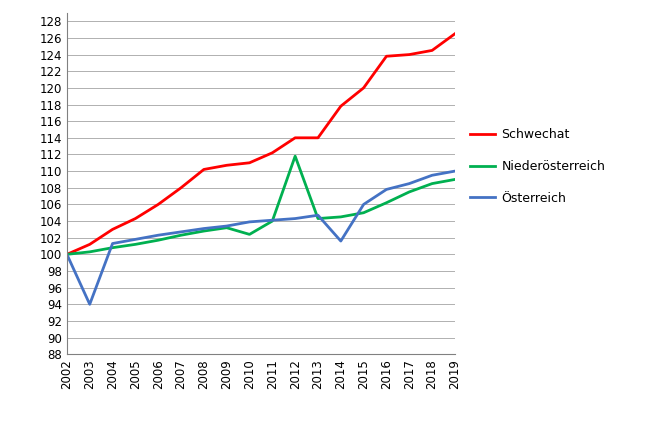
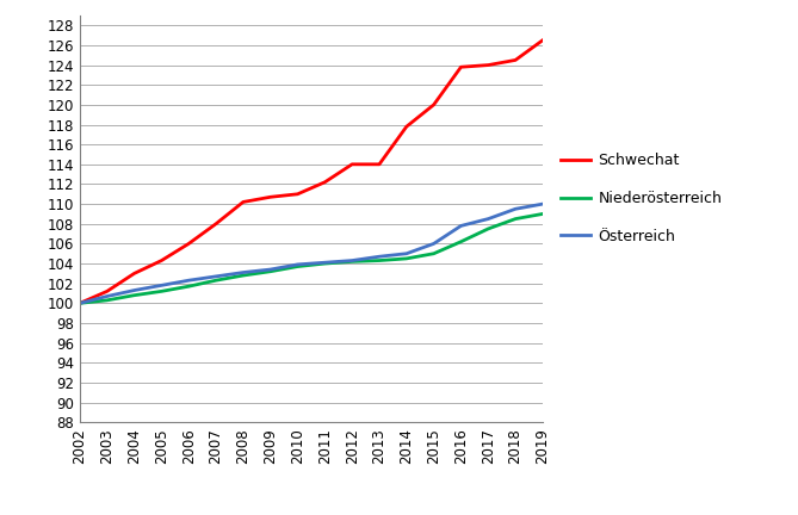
Österreich/2003: 94.0 -> 100.7
Niederösterreich/2010: 102.4 -> 103.7
Niederösterreich/2012: 111.8 -> 104.2
Österreich/2014: 101.6 -> 105.0
